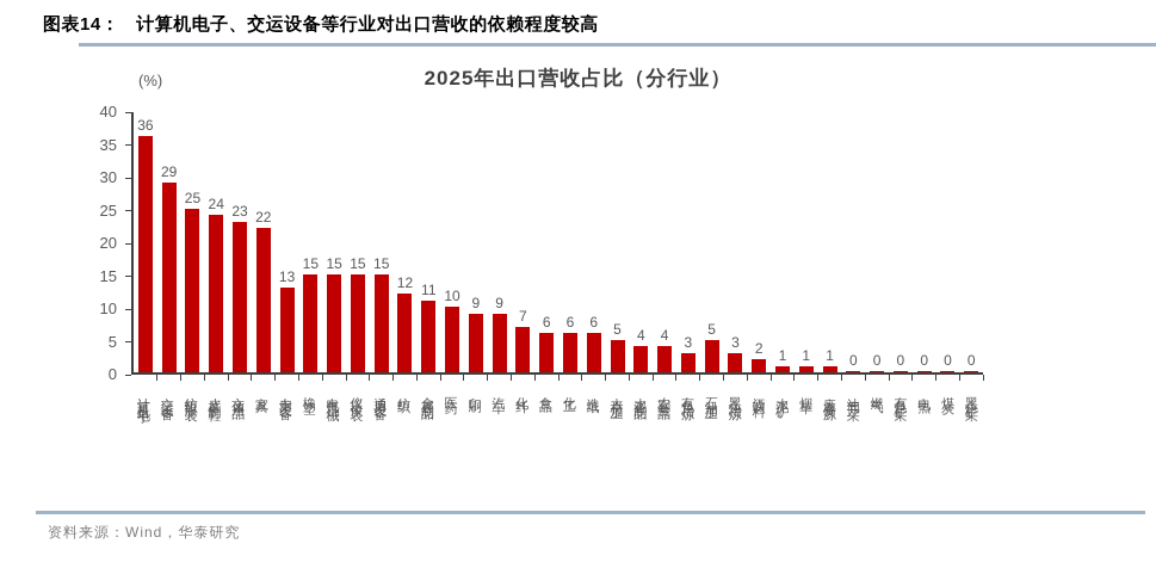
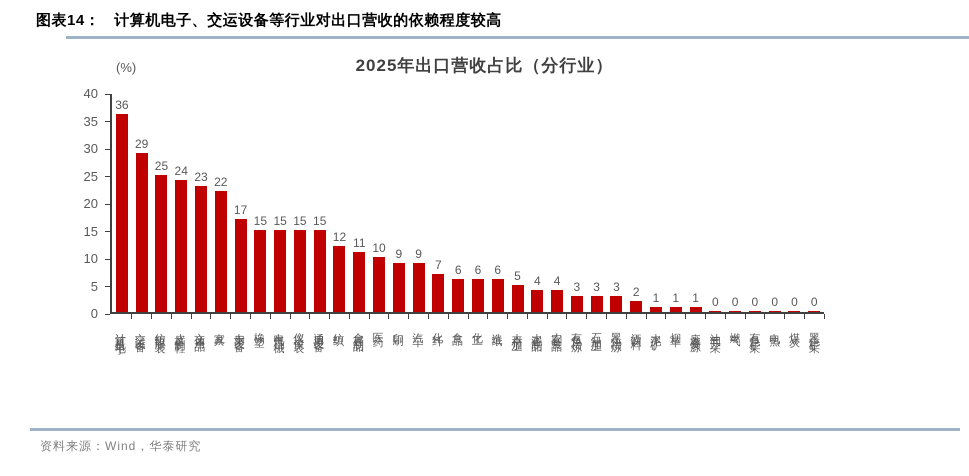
专用设备: 13 -> 17
石油加工: 5 -> 3
